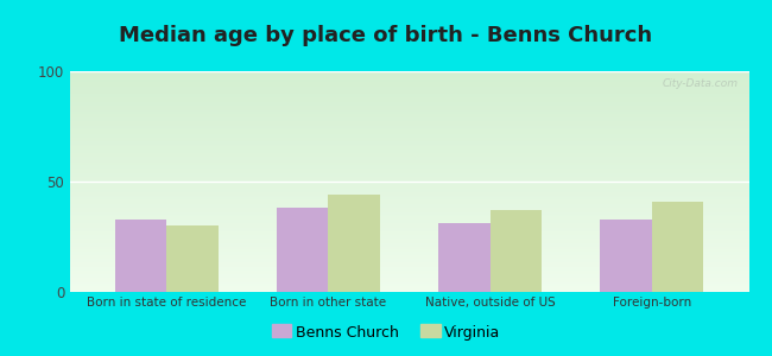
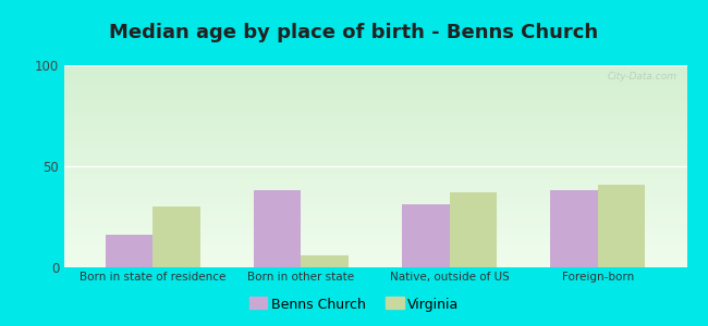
Benns Church/Born in state of residence: 33 -> 16
Virginia/Born in other state: 44 -> 6
Benns Church/Foreign-born: 33 -> 38
